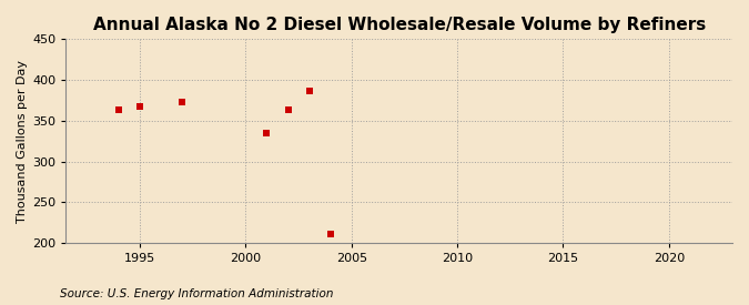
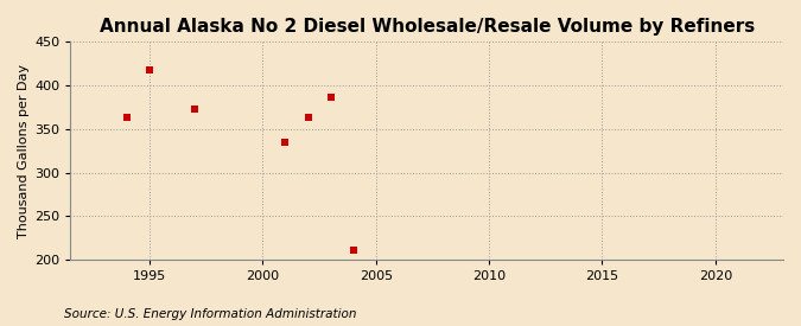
1995: 368 -> 418
